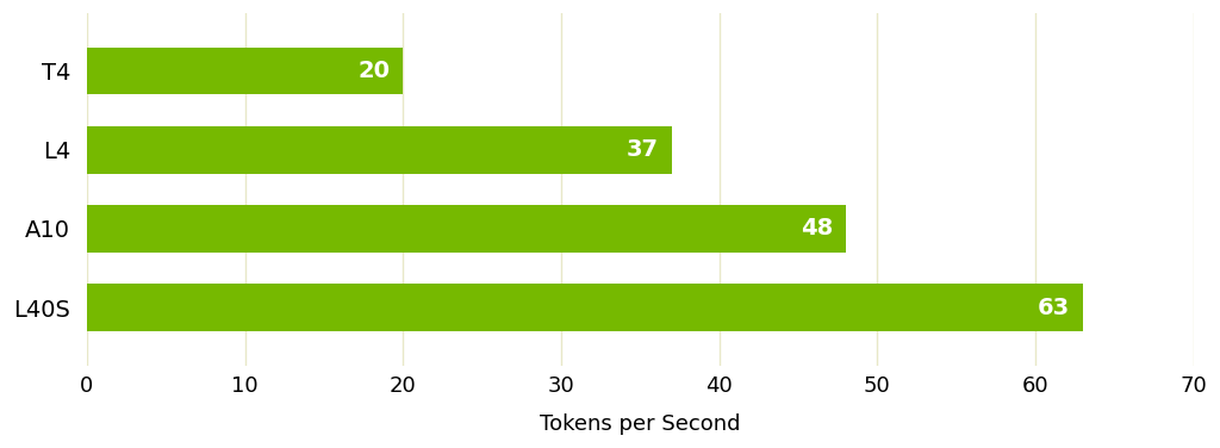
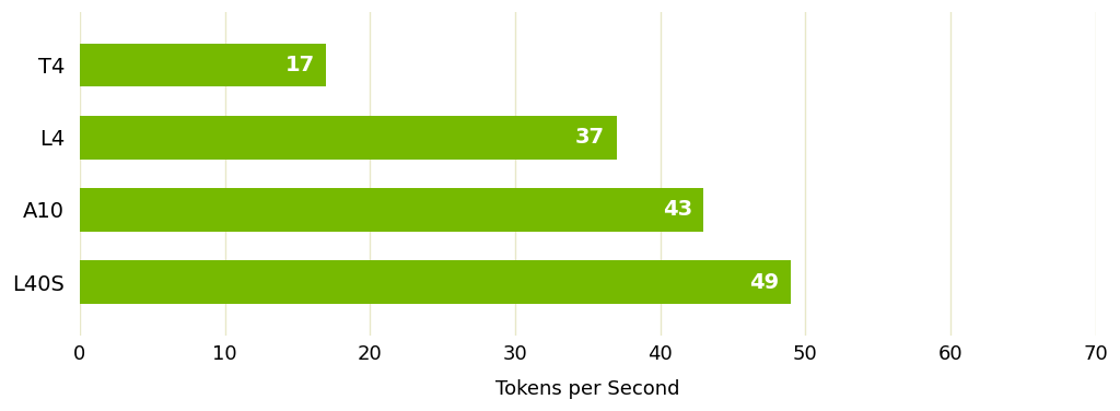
T4: 20 -> 17
A10: 48 -> 43
L40S: 63 -> 49
